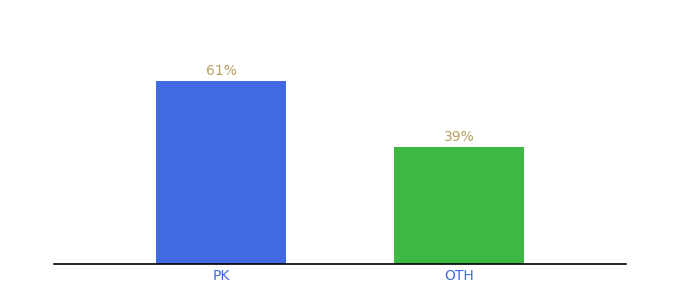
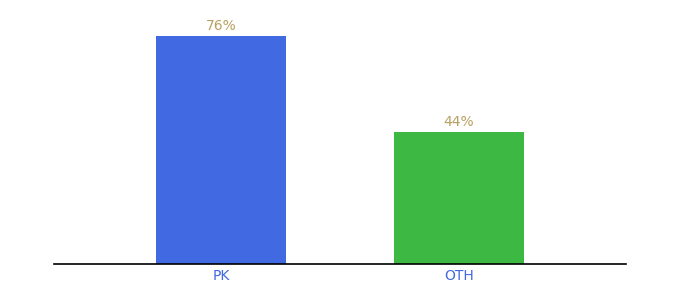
PK: 61% -> 76%
OTH: 39% -> 44%
